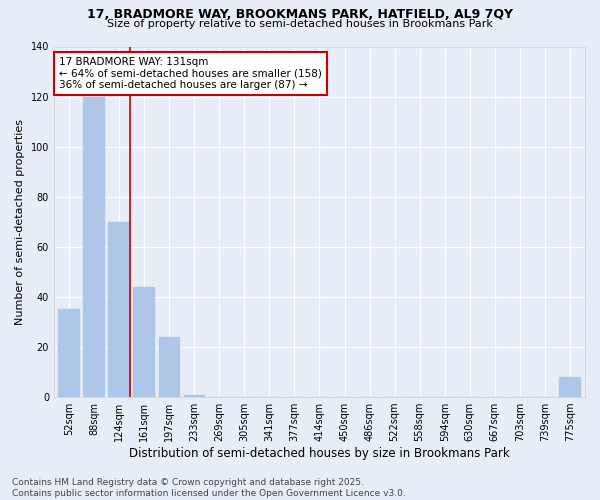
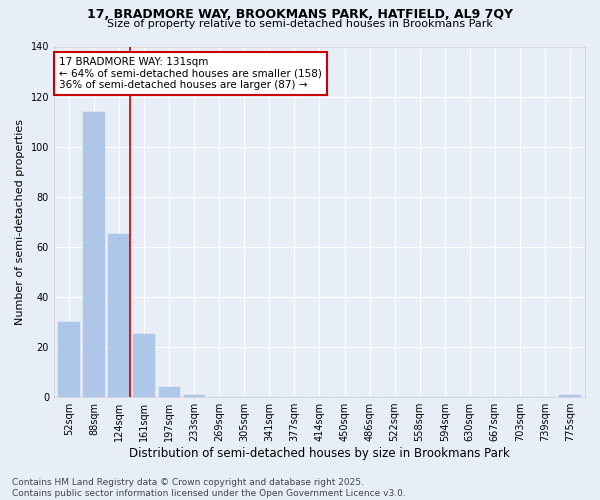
52sqm: 35 -> 30
88sqm: 120 -> 114
124sqm: 70 -> 65
161sqm: 44 -> 25
197sqm: 24 -> 4
775sqm: 8 -> 1
